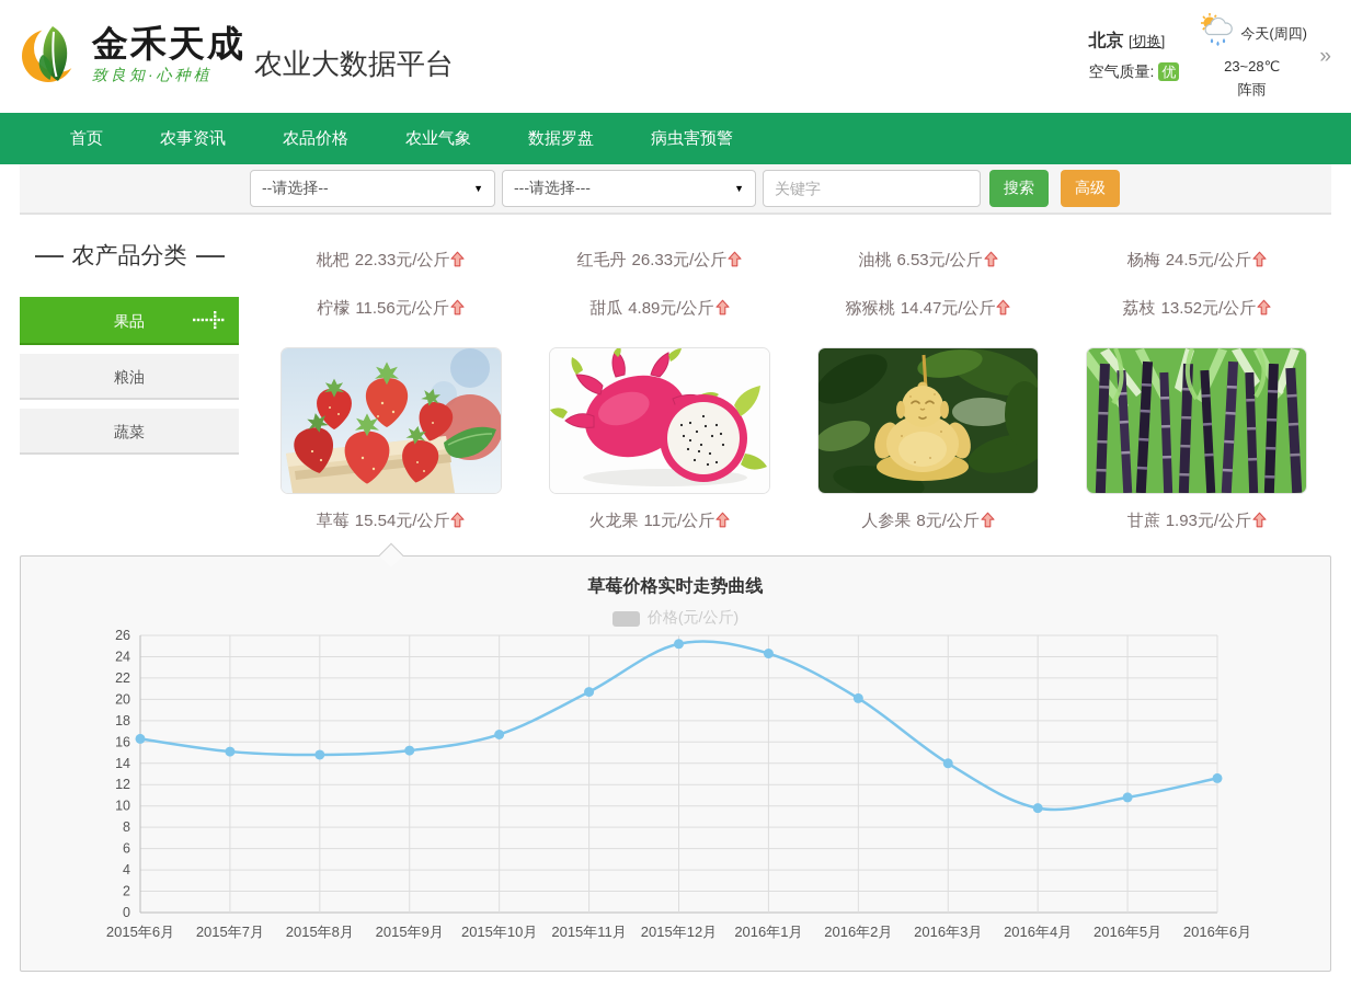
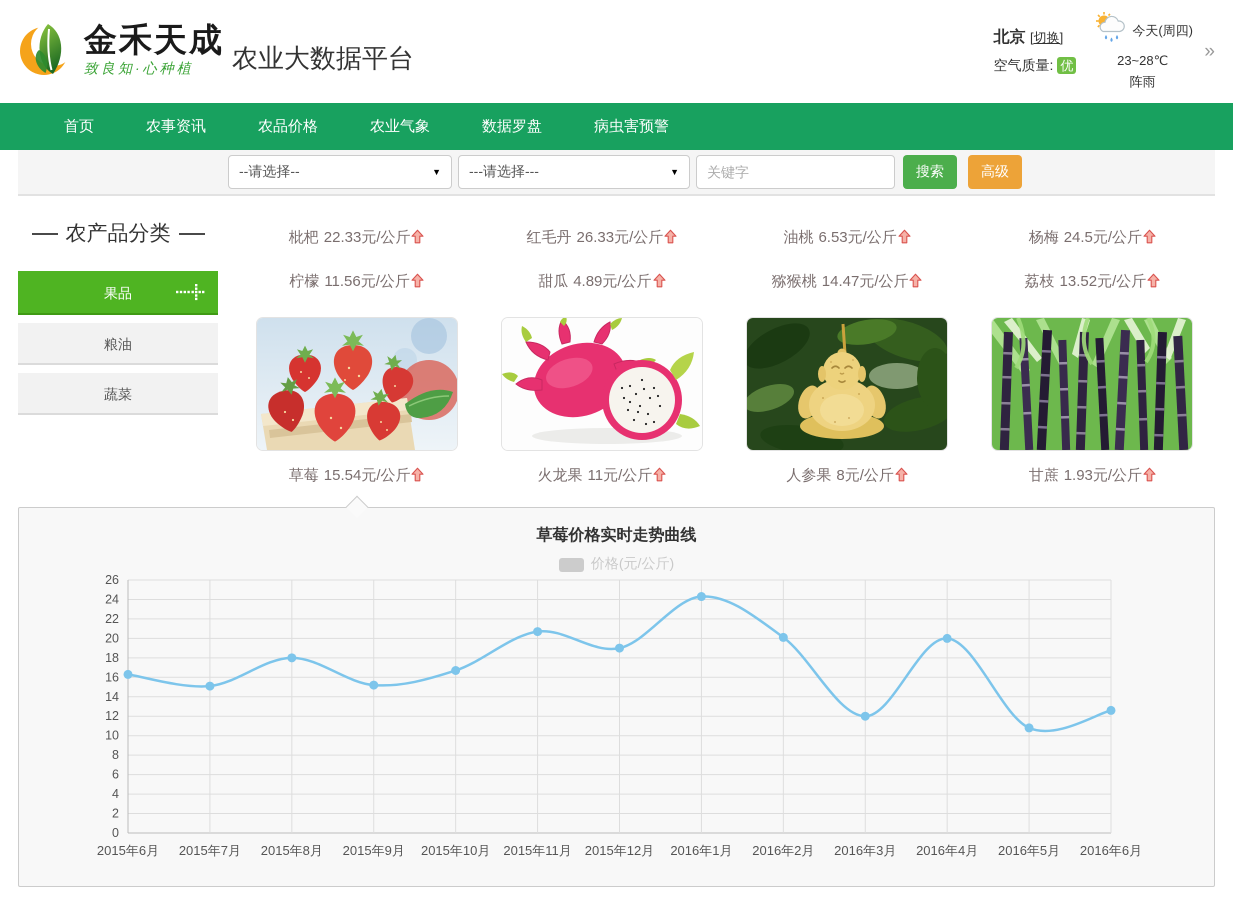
2015年8月: 15 -> 18
2015年12月: 25 -> 19
2016年3月: 14 -> 12
2016年4月: 10 -> 20
